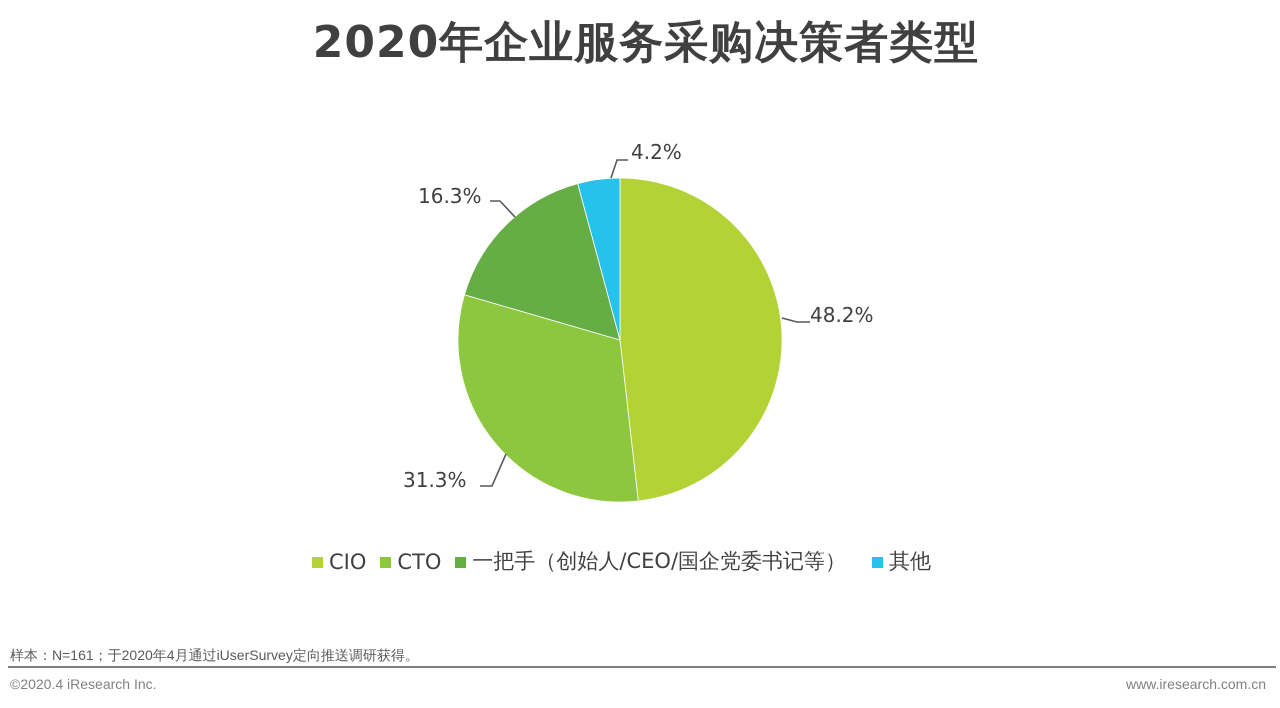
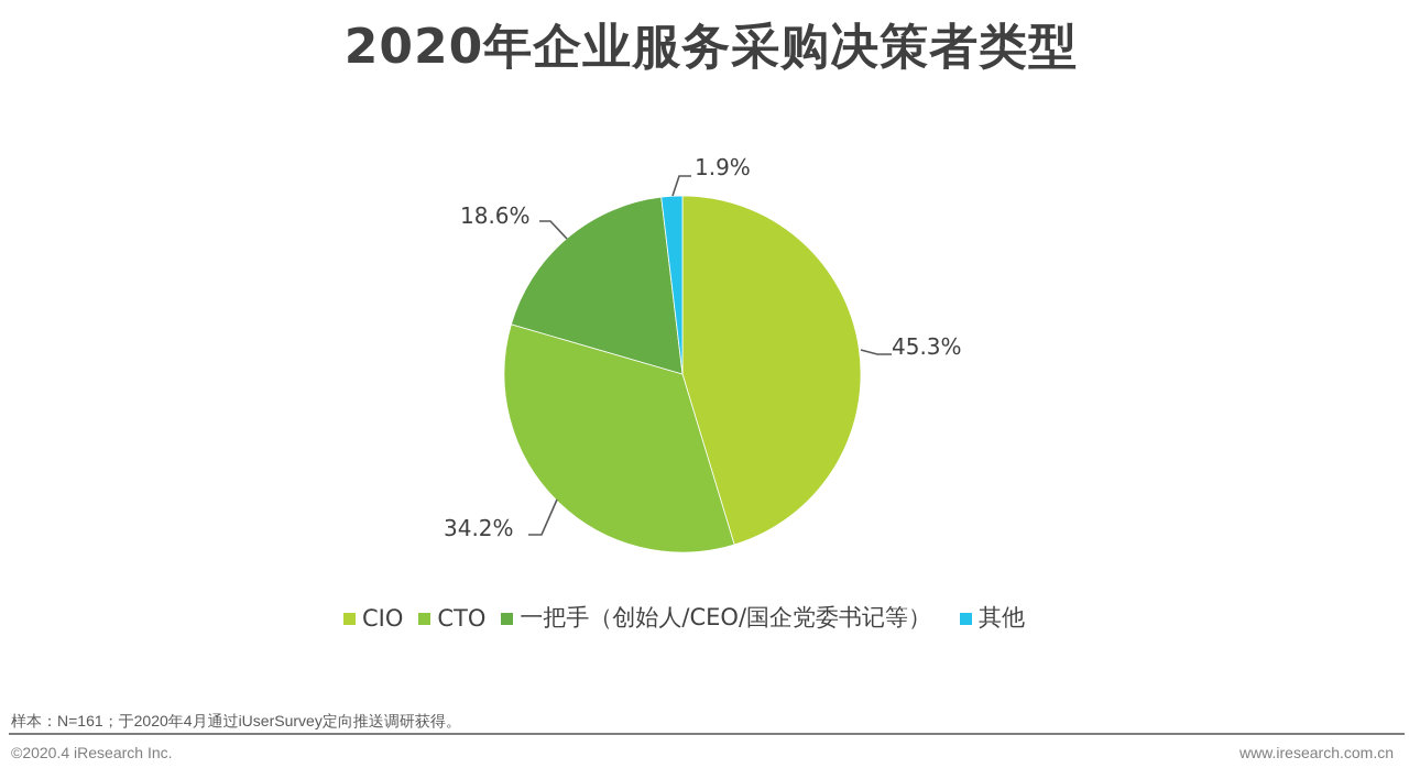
CIO: 48.2% -> 45.3%
CTO: 31.3% -> 34.2%
一把手（创始人/CEO/国企党委书记等）: 16.3% -> 18.6%
其他: 4.2% -> 1.9%
